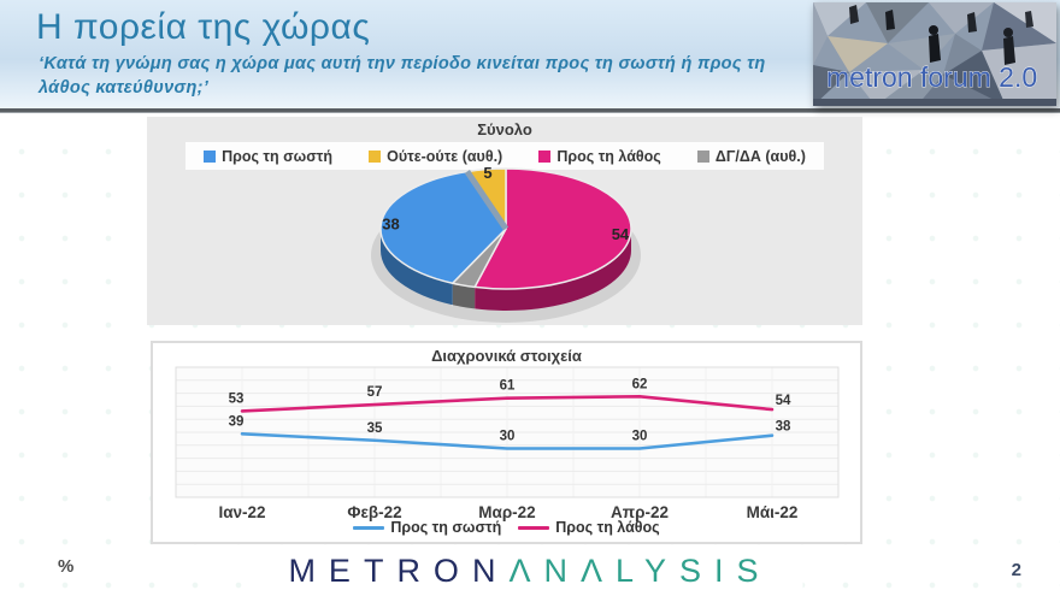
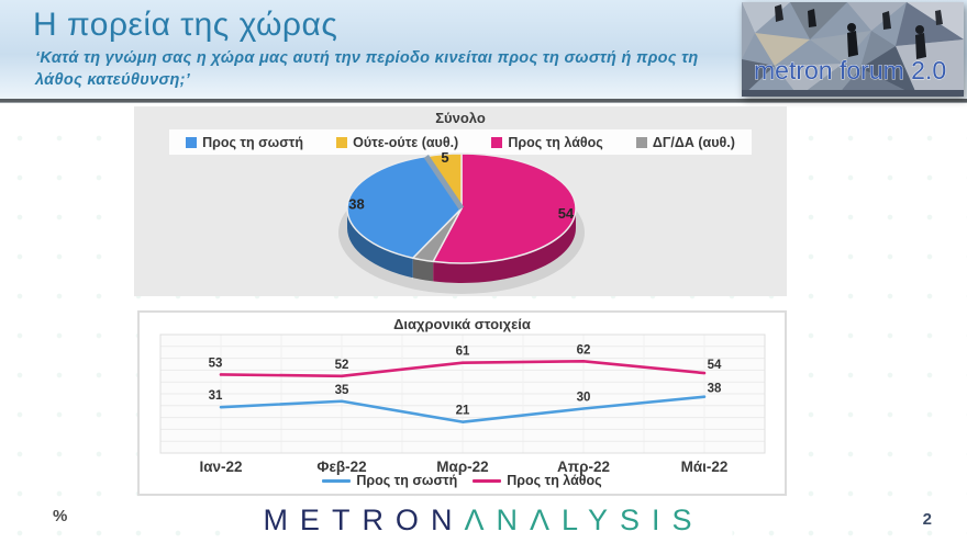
Διαχρονικά στοιχεία/Προς τη σωστή/Ιαν-22: 39 -> 31
Διαχρονικά στοιχεία/Προς τη λάθος/Φεβ-22: 57 -> 52
Διαχρονικά στοιχεία/Προς τη σωστή/Μαρ-22: 30 -> 21
